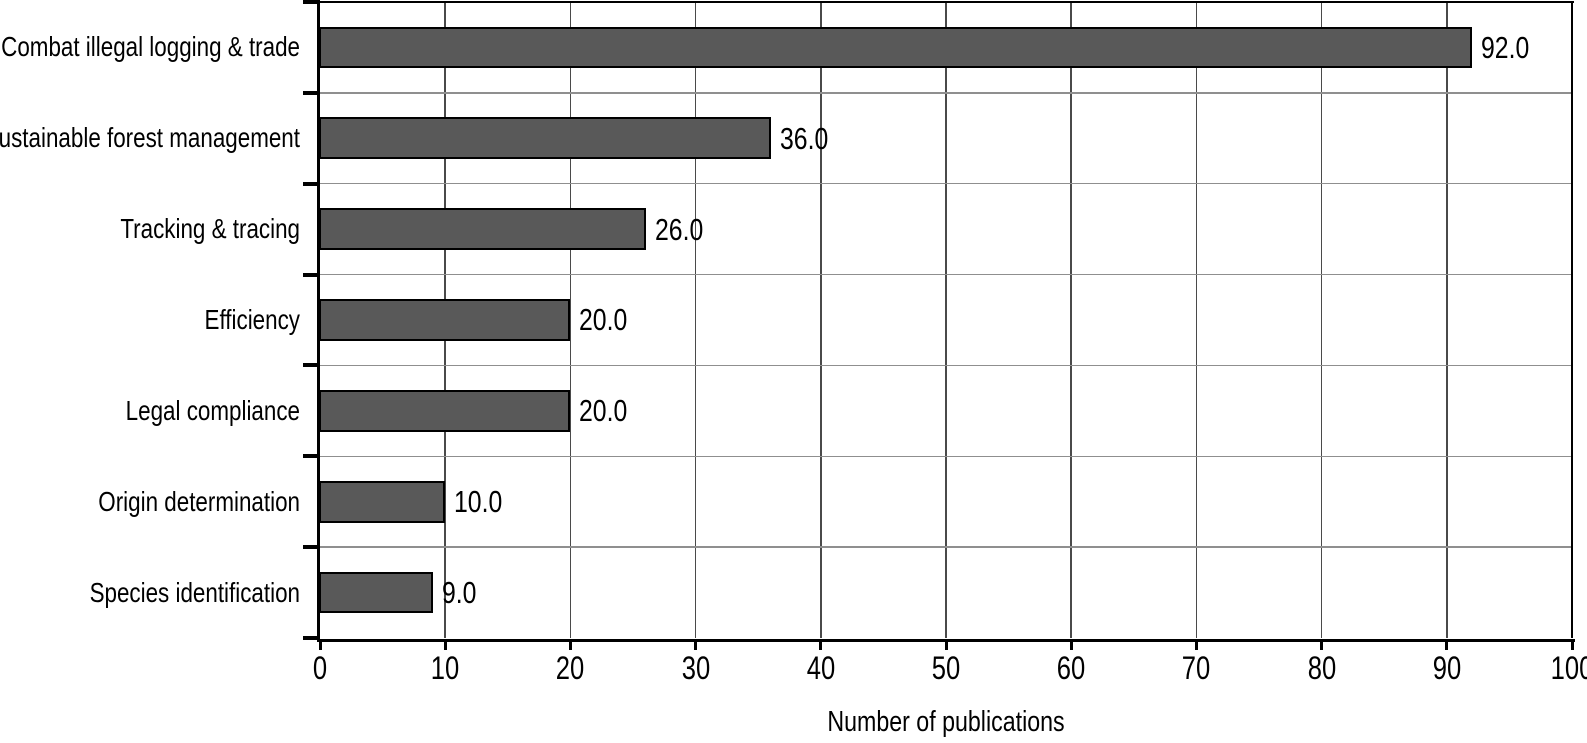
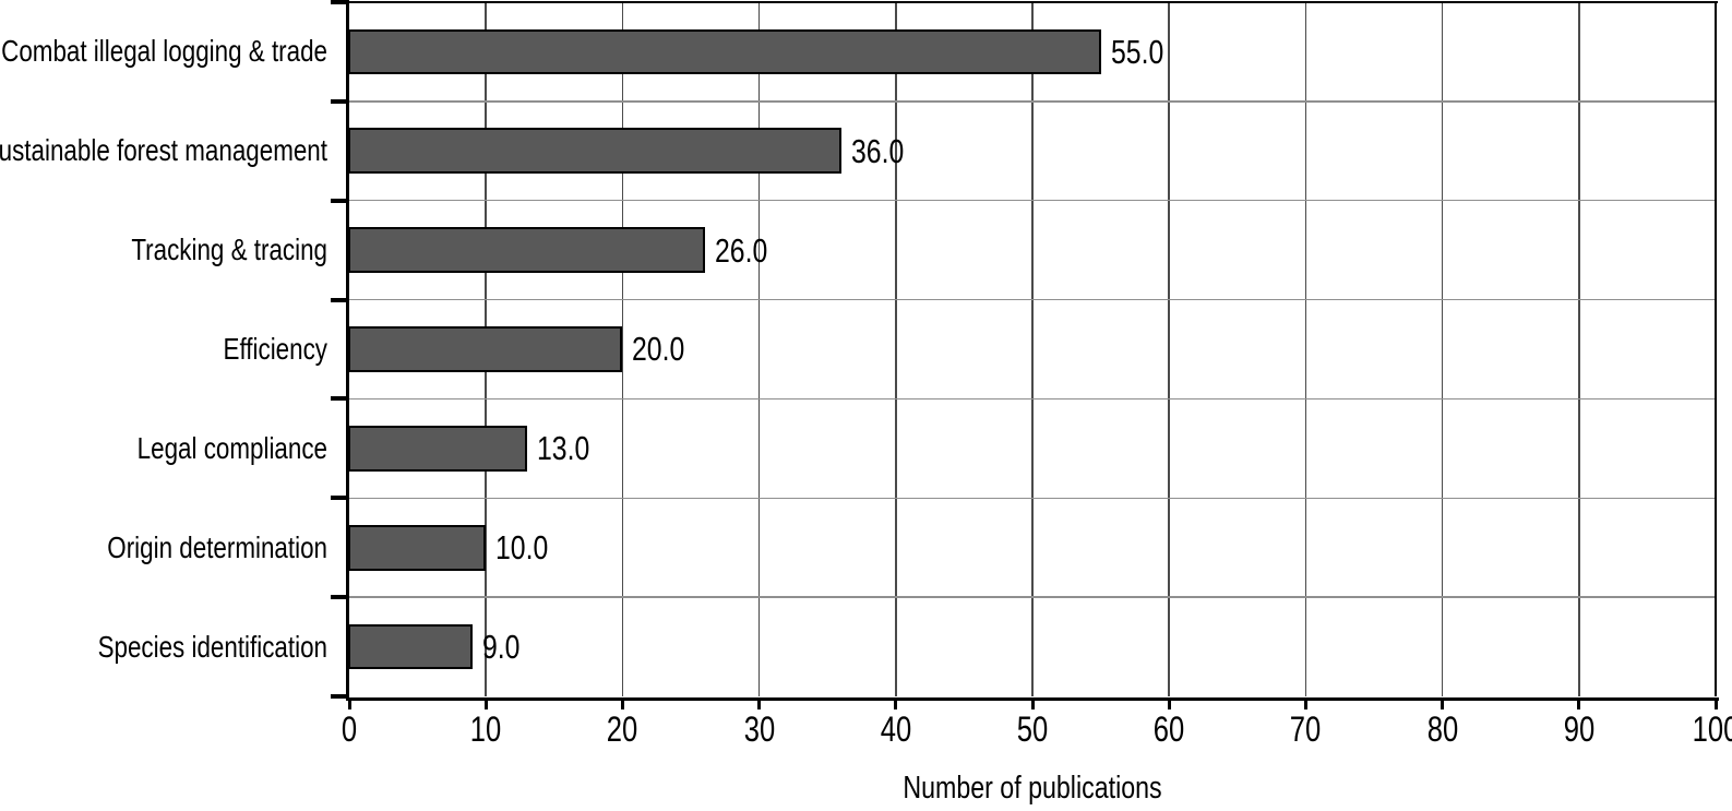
Combat illegal logging & trade: 92.0 -> 55.0
Legal compliance: 20.0 -> 13.0
